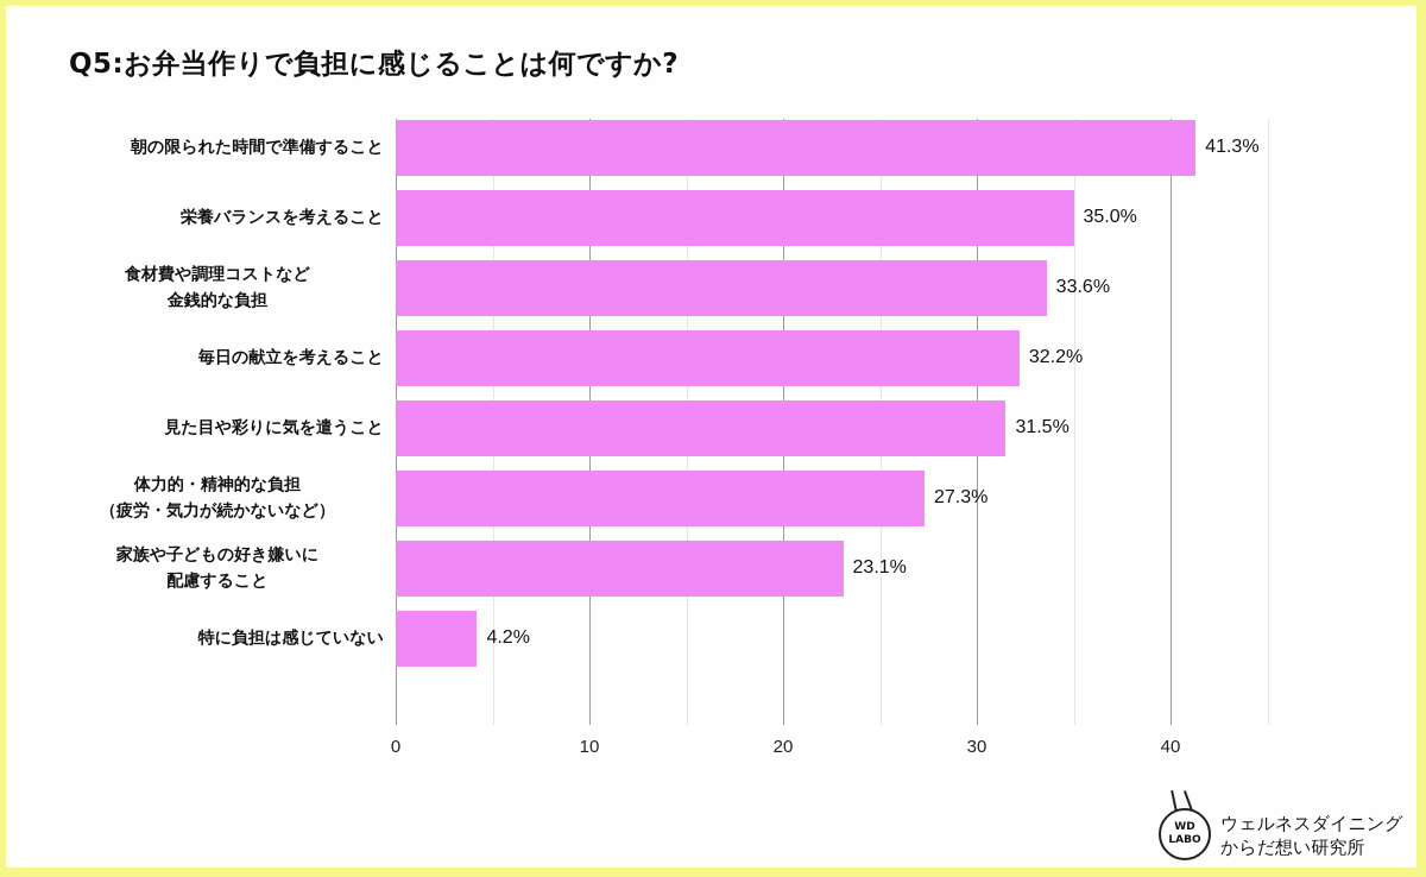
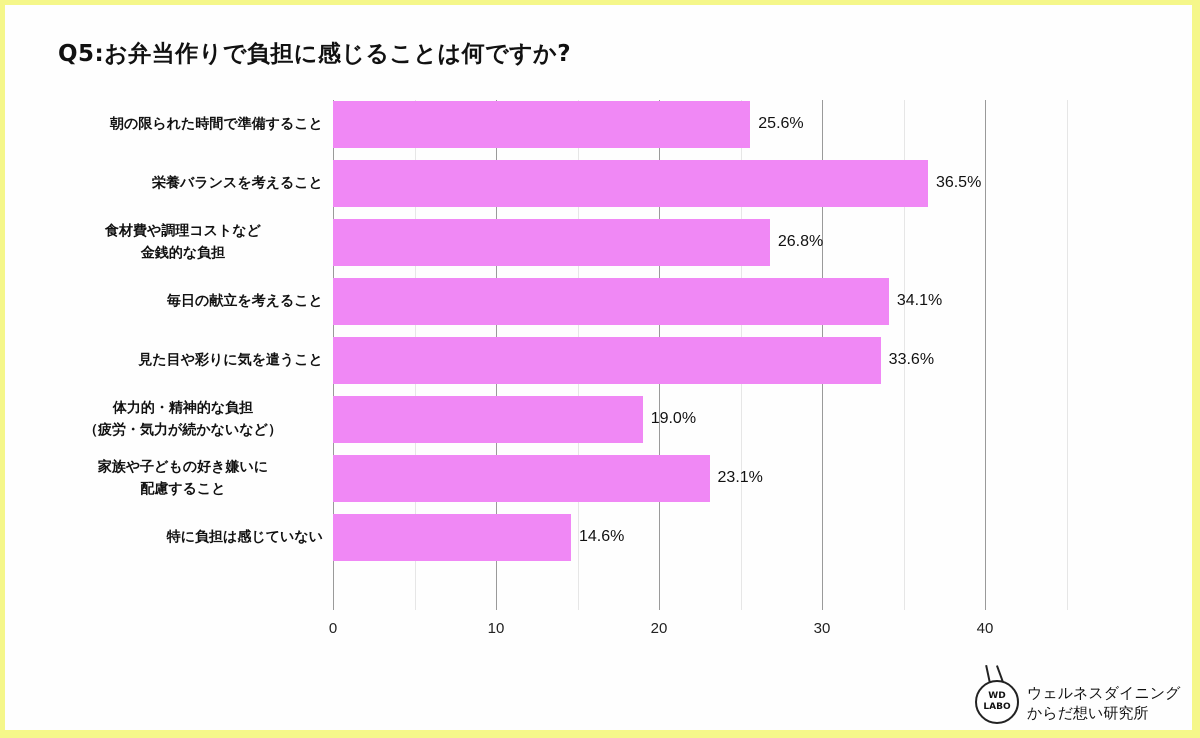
朝の限られた時間で準備すること: 41.3% -> 25.6%
栄養バランスを考えること: 35.0% -> 36.5%
食材費や調理コストなど 金銭的な負担: 33.6% -> 26.8%
毎日の献立を考えること: 32.2% -> 34.1%
見た目や彩りに気を遣うこと: 31.5% -> 33.6%
体力的・精神的な負担 （疲労・気力が続かないなど）: 27.3% -> 19.0%
特に負担は感じていない: 4.2% -> 14.6%
